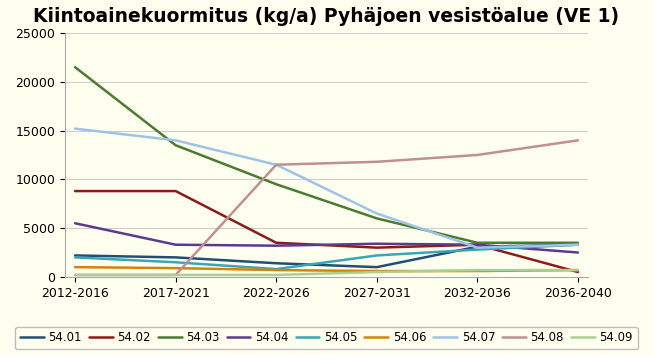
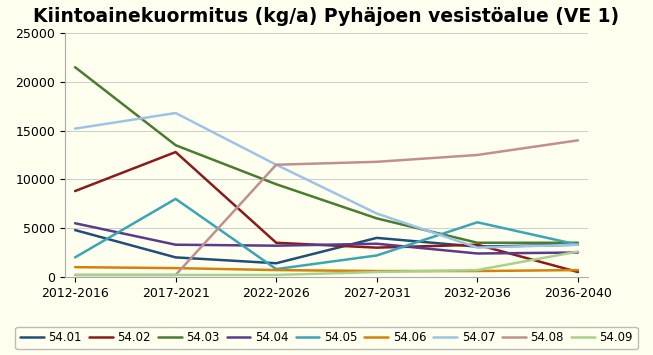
54.01/2012-2016: 2200 -> 4800
54.02/2017-2021: 8800 -> 12800
54.05/2017-2021: 1500 -> 8000
54.07/2017-2021: 14000 -> 16800
54.01/2027-2031: 1000 -> 4000
54.04/2032-2036: 3300 -> 2400
54.05/2032-2036: 2800 -> 5600
54.09/2036-2040: 700 -> 2600
